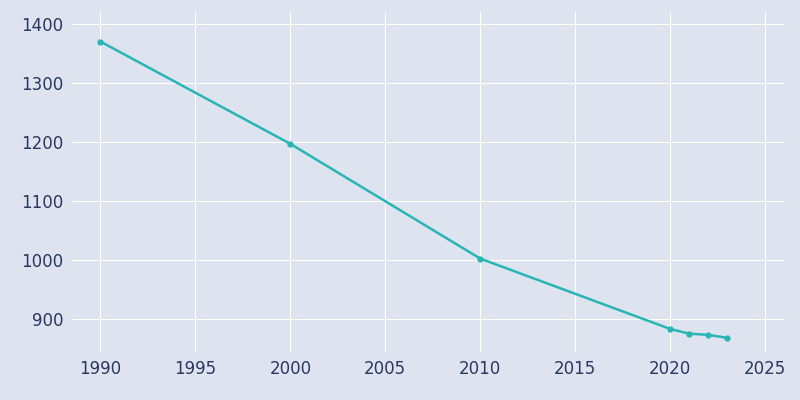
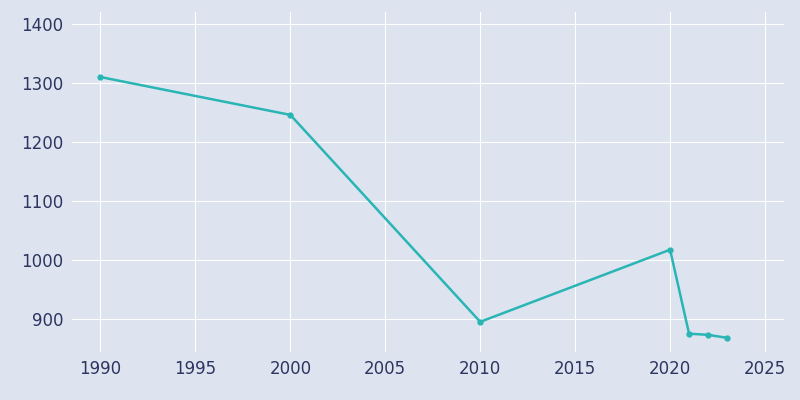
1990: 1370 -> 1310
2000: 1197 -> 1246
2010: 1003 -> 896
2020: 884 -> 1018
